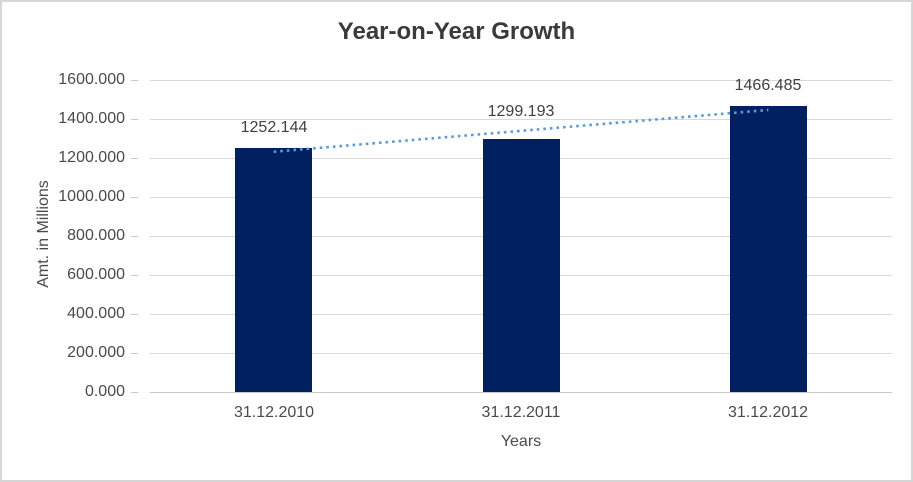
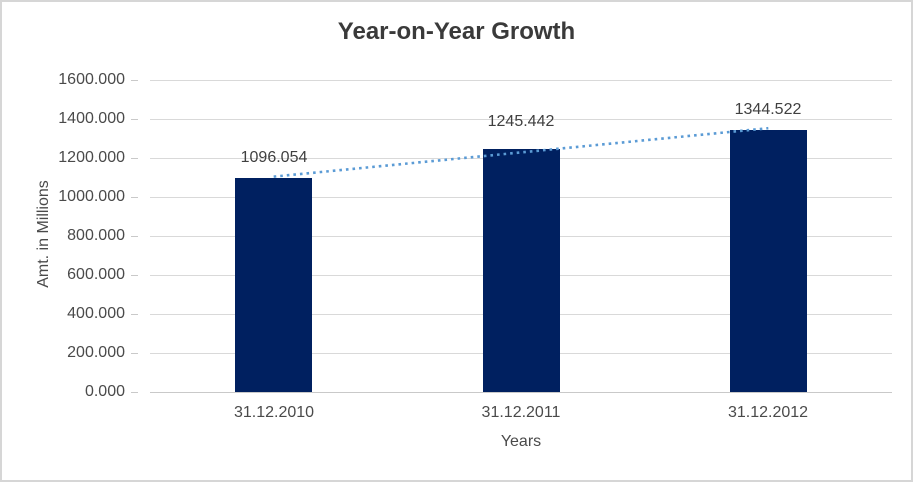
31.12.2010: 1252.144 -> 1096.054
31.12.2011: 1299.193 -> 1245.442
31.12.2012: 1466.485 -> 1344.522
